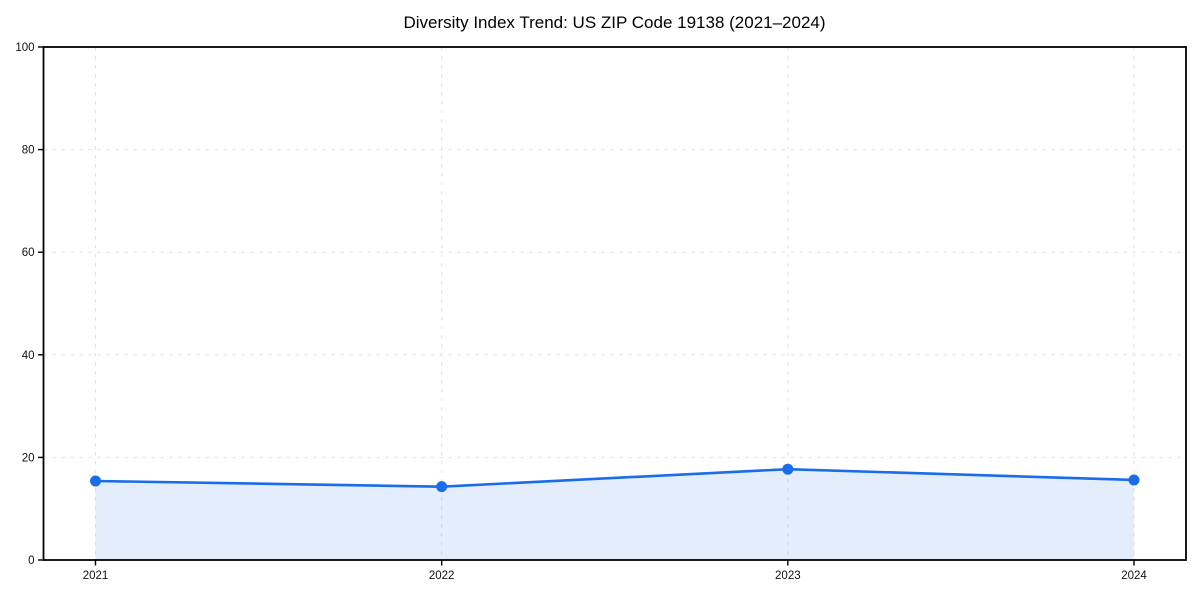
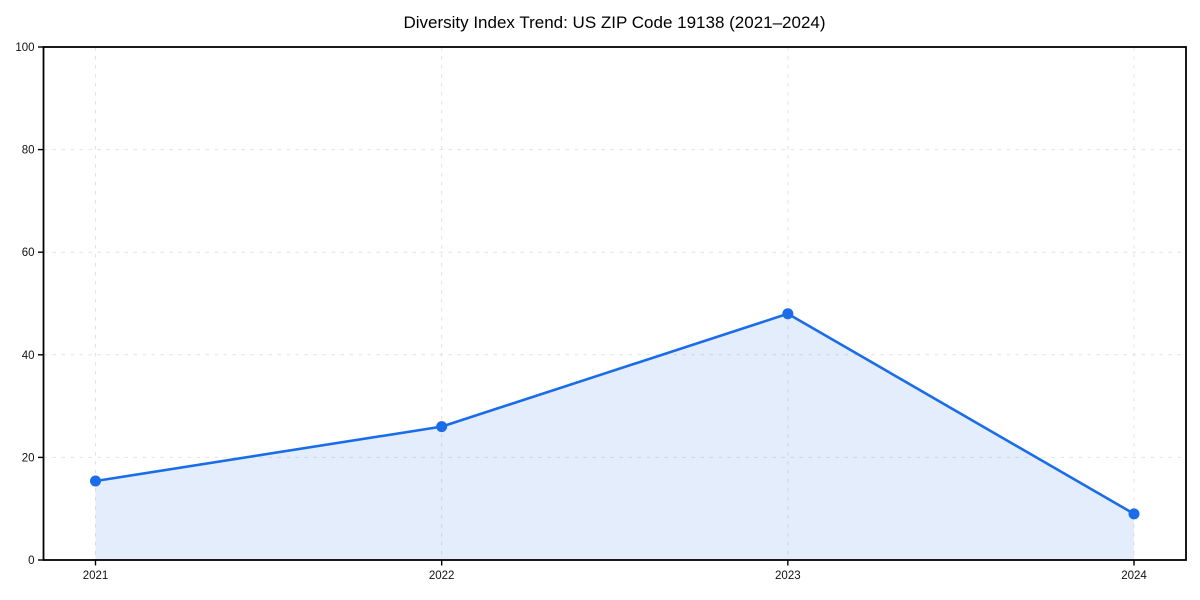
2022: 14 -> 26
2023: 18 -> 48
2024: 16 -> 9
